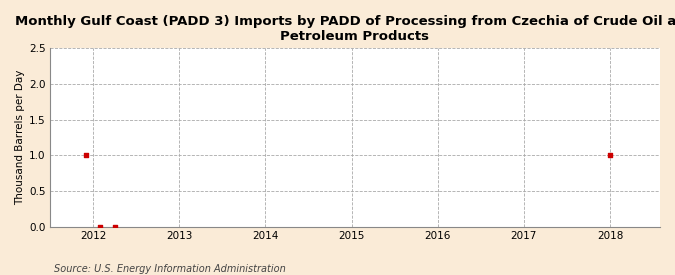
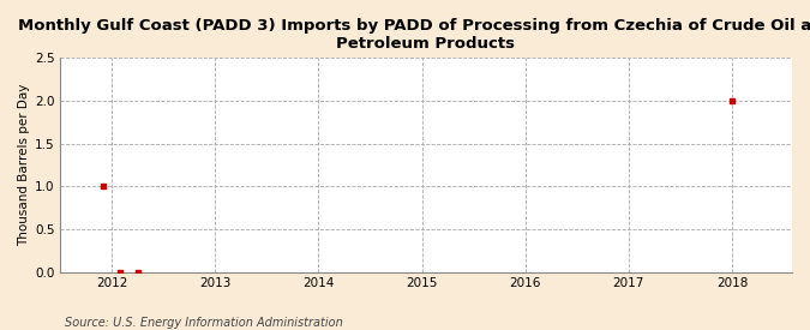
2018: 1 -> 2
